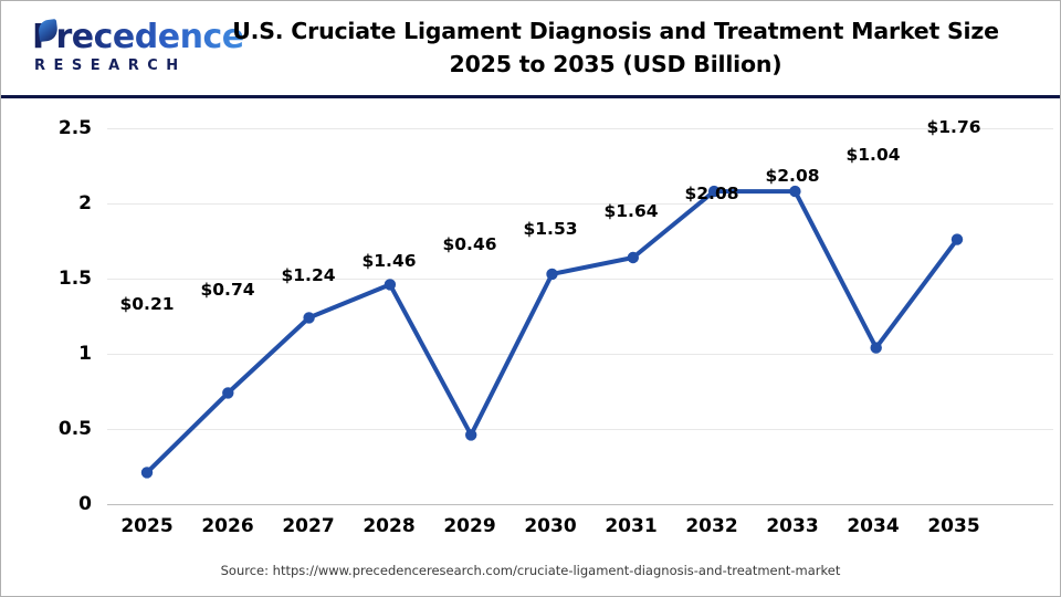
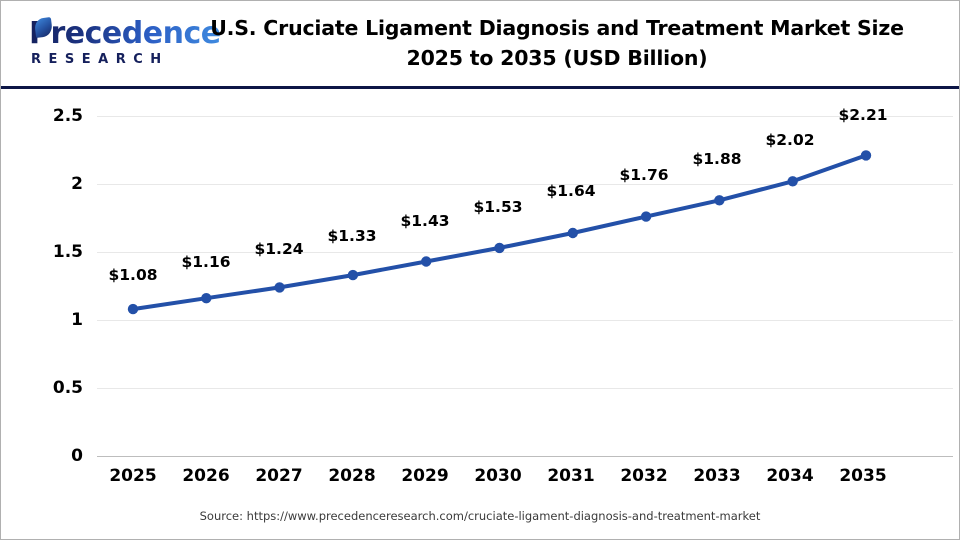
2025: $0.21 -> $1.08
2026: $0.74 -> $1.16
2028: $1.46 -> $1.33
2029: $0.46 -> $1.43
2032: $2.08 -> $1.76
2033: $2.08 -> $1.88
2034: $1.04 -> $2.02
2035: $1.76 -> $2.21
